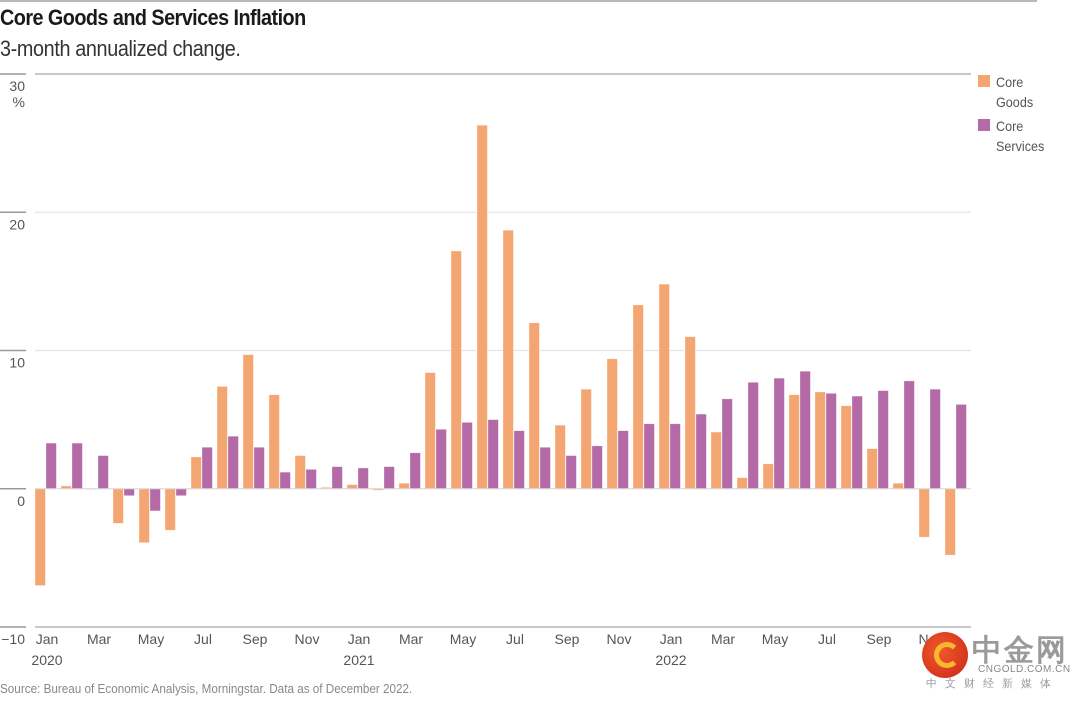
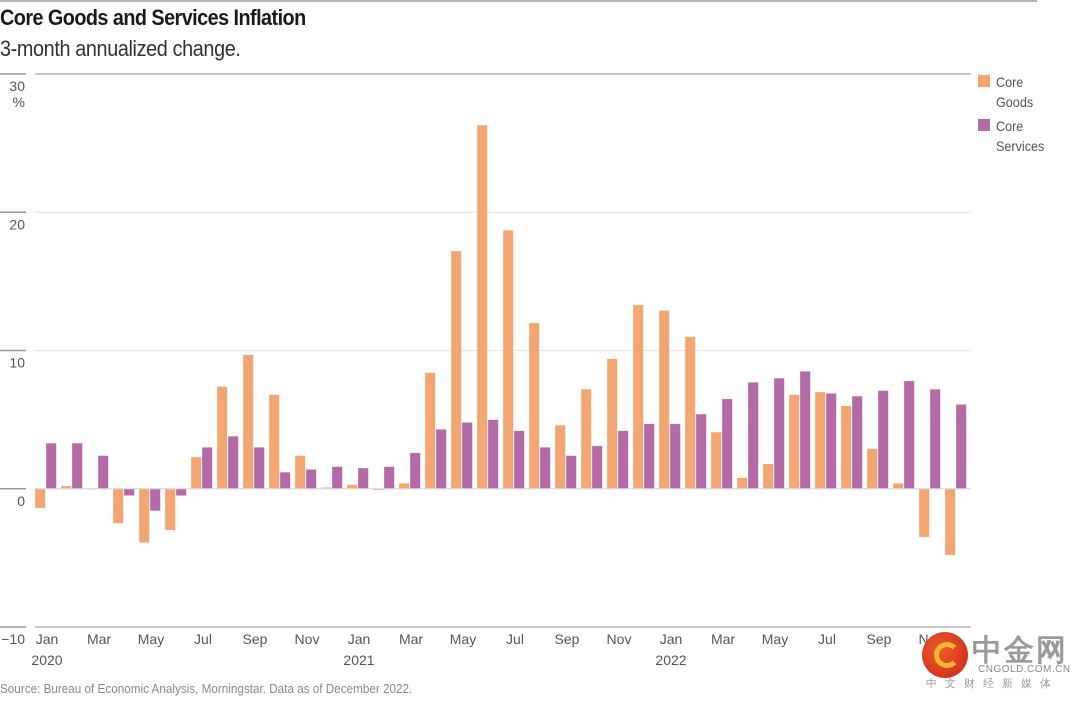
Core Goods/Jan 2020: -7.0 -> -1.4
Core Goods/Jan 2022: 14.8 -> 12.9
